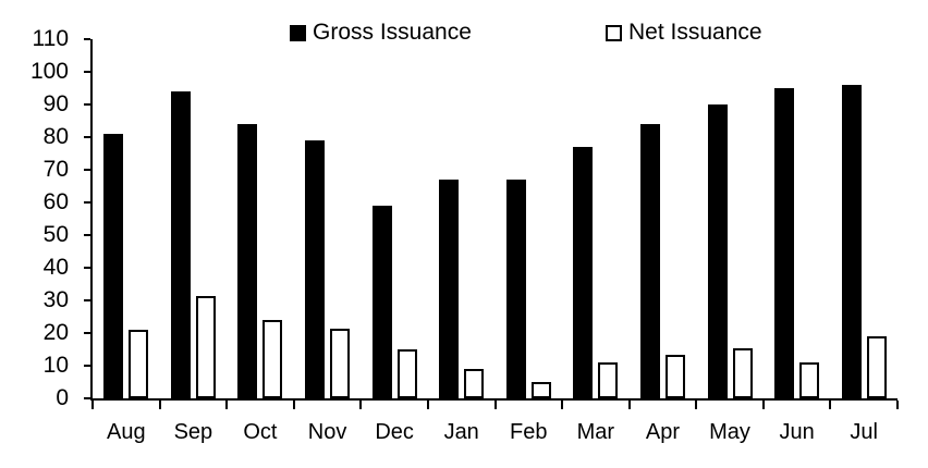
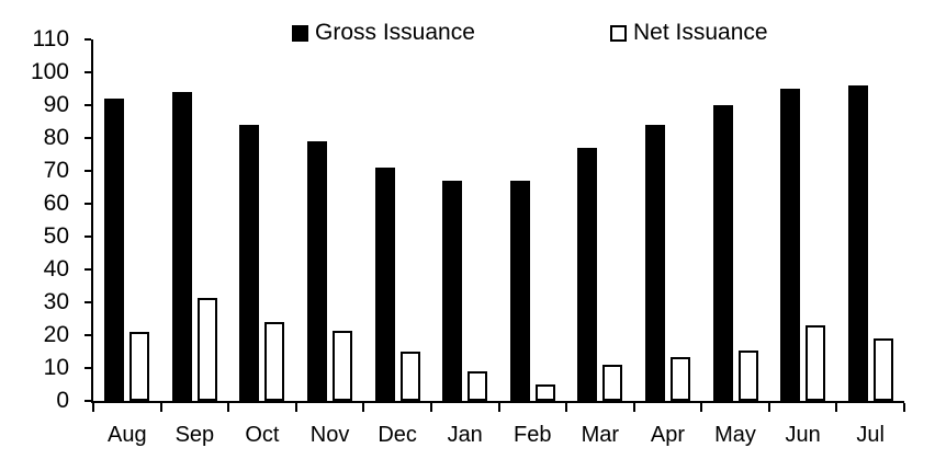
Gross Issuance/Aug: 81 -> 92
Gross Issuance/Dec: 59 -> 71
Net Issuance/Jun: 11 -> 23
